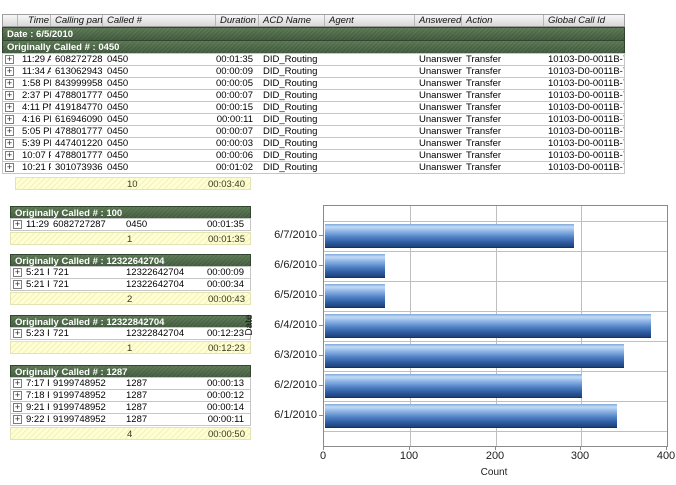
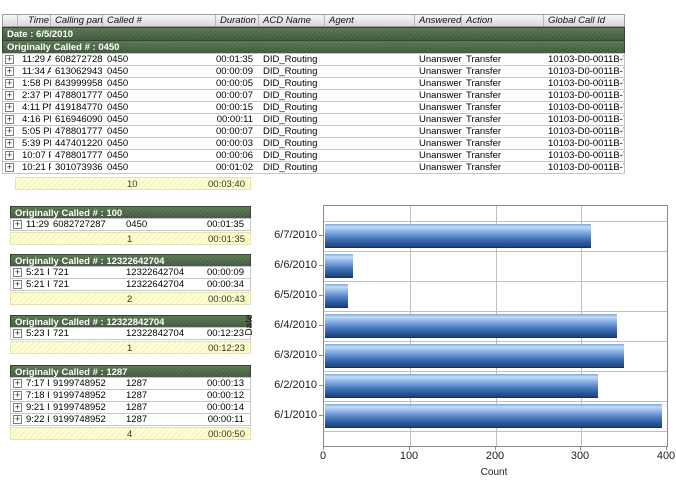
6/7/2010: 290 -> 310
6/6/2010: 70 -> 30
6/5/2010: 70 -> 30
6/4/2010: 380 -> 340
6/2/2010: 300 -> 320
6/1/2010: 340 -> 390
